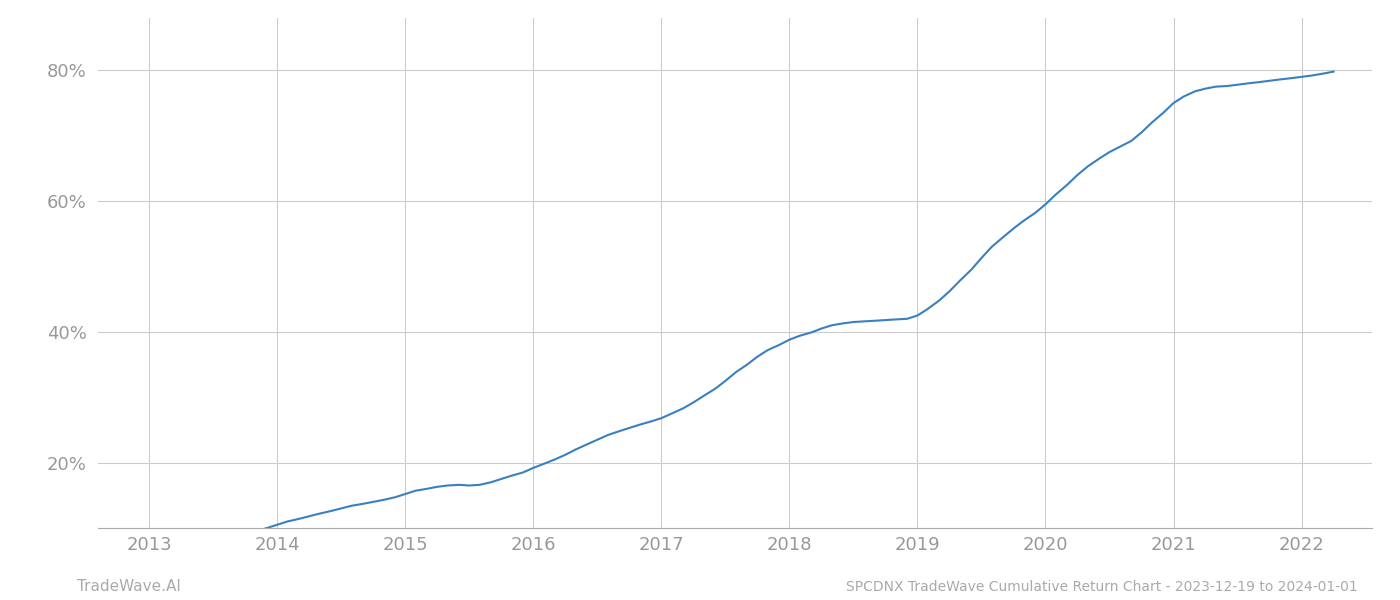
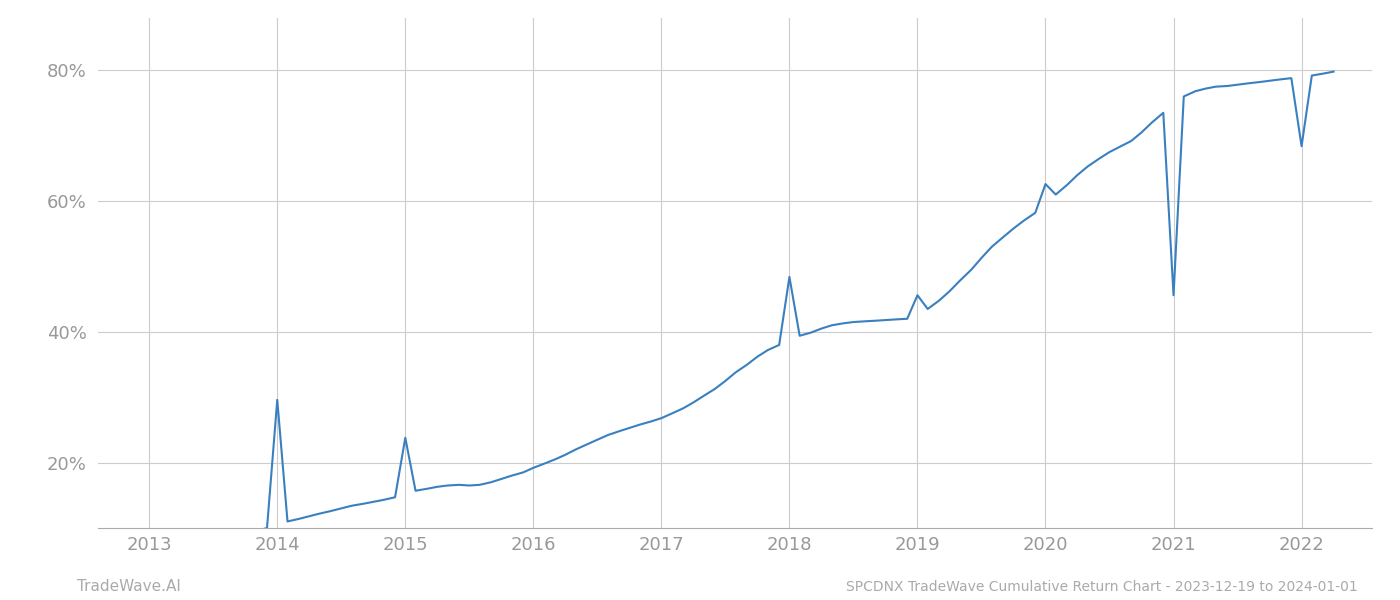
2014: 10.5% -> 29.6%
2015: 15.2% -> 23.8%
2018: 38.8% -> 48.4%
2019: 42.5% -> 45.6%
2020: 59.5% -> 62.6%
2021: 75.0% -> 45.6%
2022: 79.0% -> 68.4%
